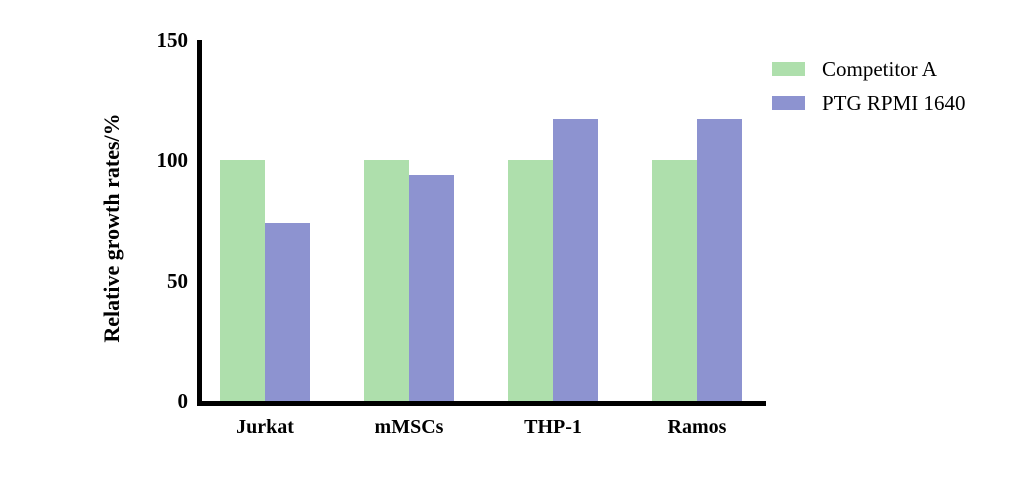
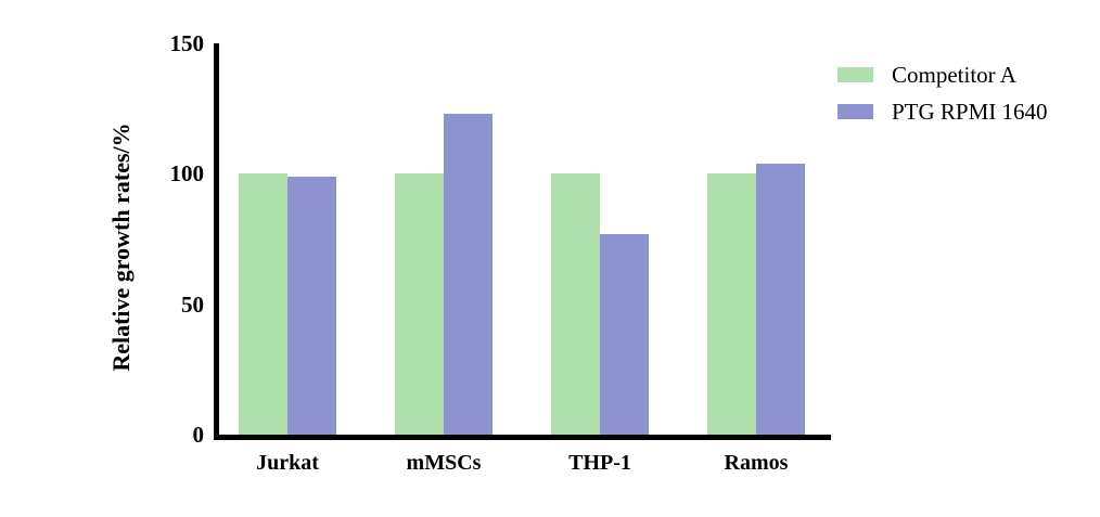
PTG RPMI 1640/Jurkat: 74 -> 99
PTG RPMI 1640/mMSCs: 94 -> 123
PTG RPMI 1640/THP-1: 117 -> 77
PTG RPMI 1640/Ramos: 117 -> 104
